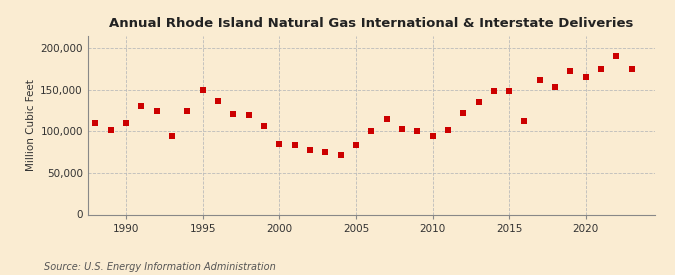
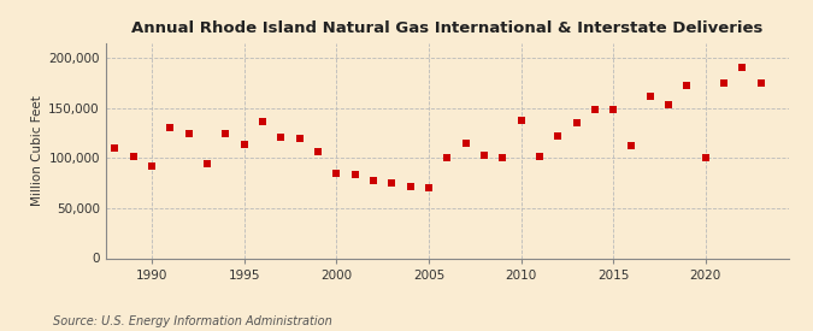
1990: 110,000 -> 92,000
1995: 150,000 -> 114,000
2005: 83,000 -> 70,000
2010: 95,000 -> 138,000
2020: 165,000 -> 100,000
